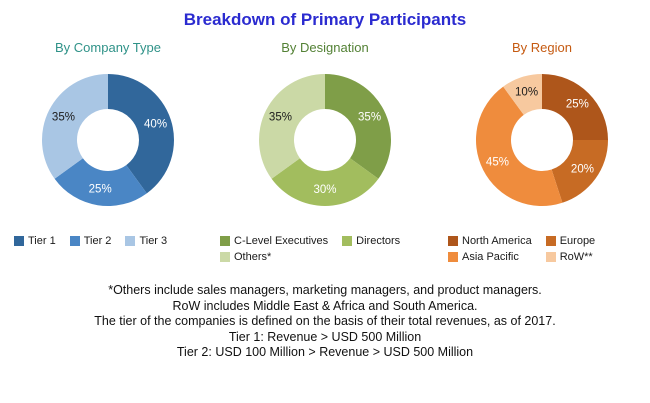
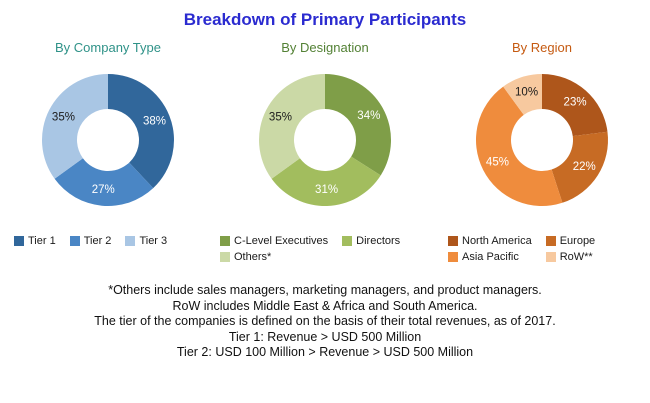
By Company Type/Tier 1: 40% -> 38%
By Company Type/Tier 2: 25% -> 27%
By Designation/C-Level Executives: 35% -> 34%
By Designation/Directors: 30% -> 31%
By Region/North America: 25% -> 23%
By Region/Europe: 20% -> 22%
